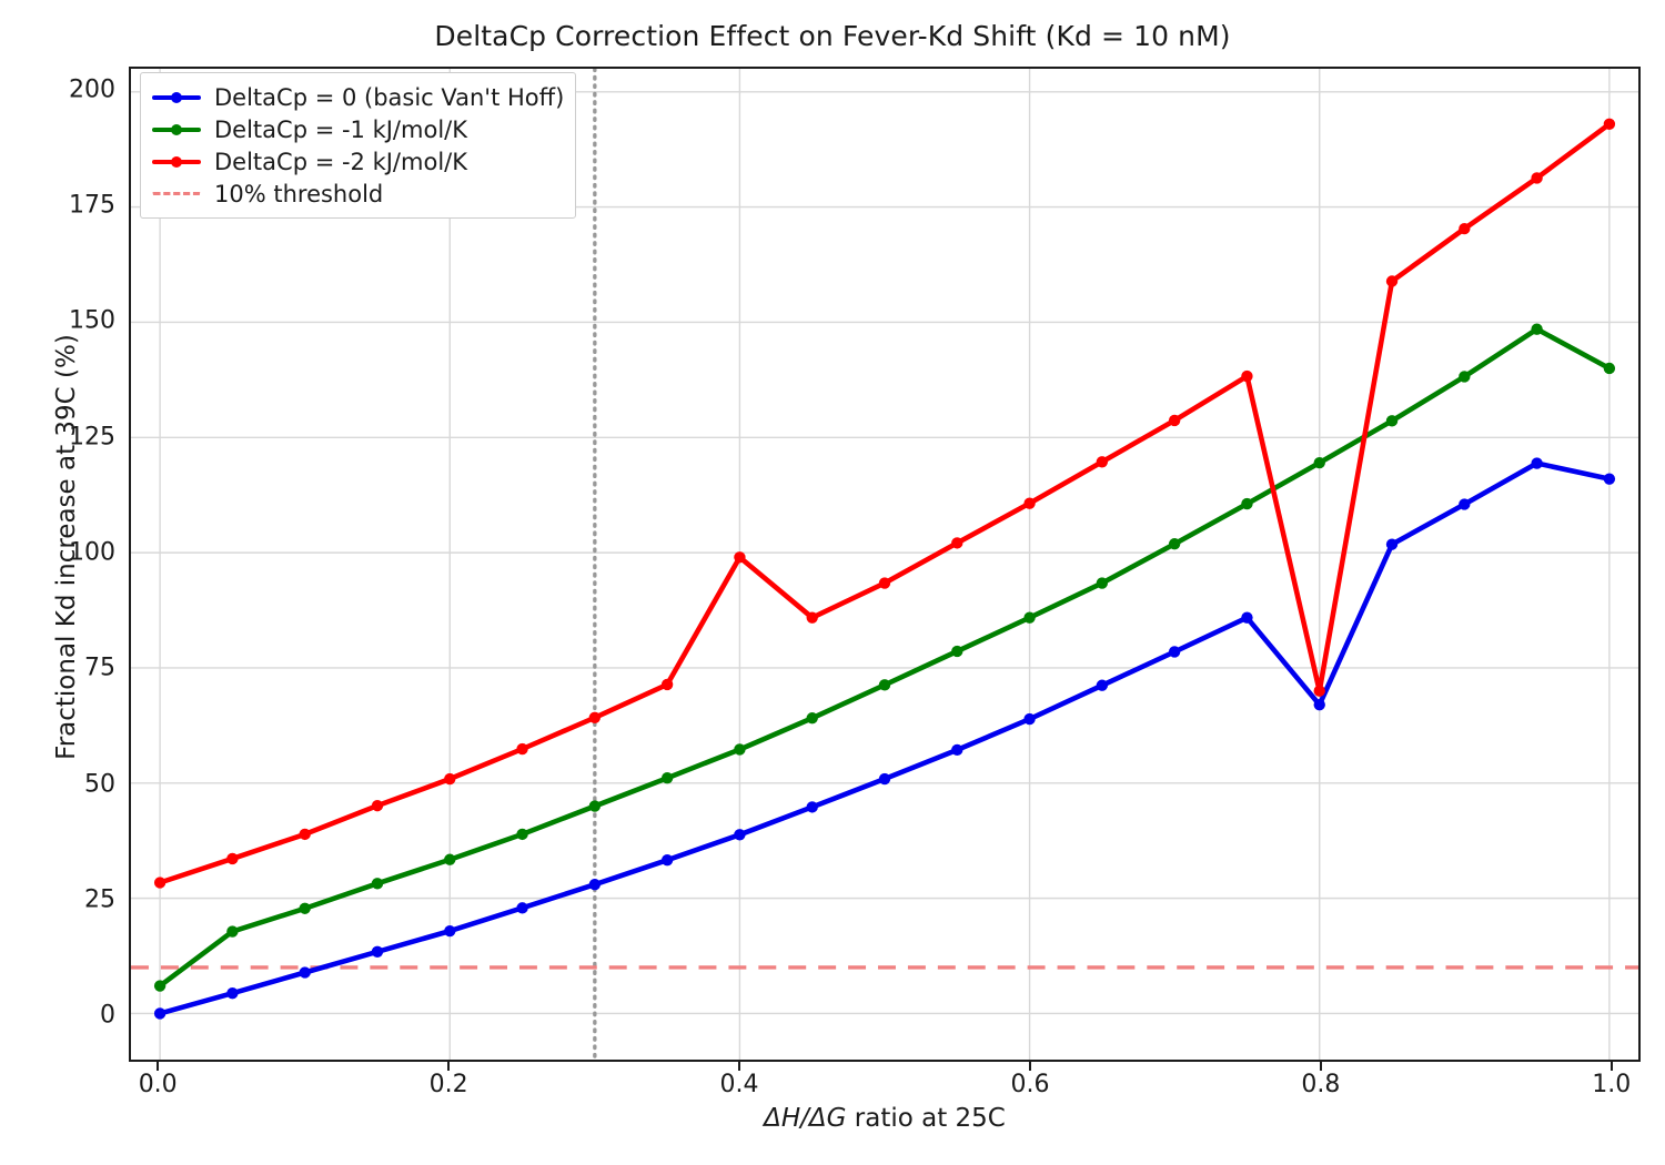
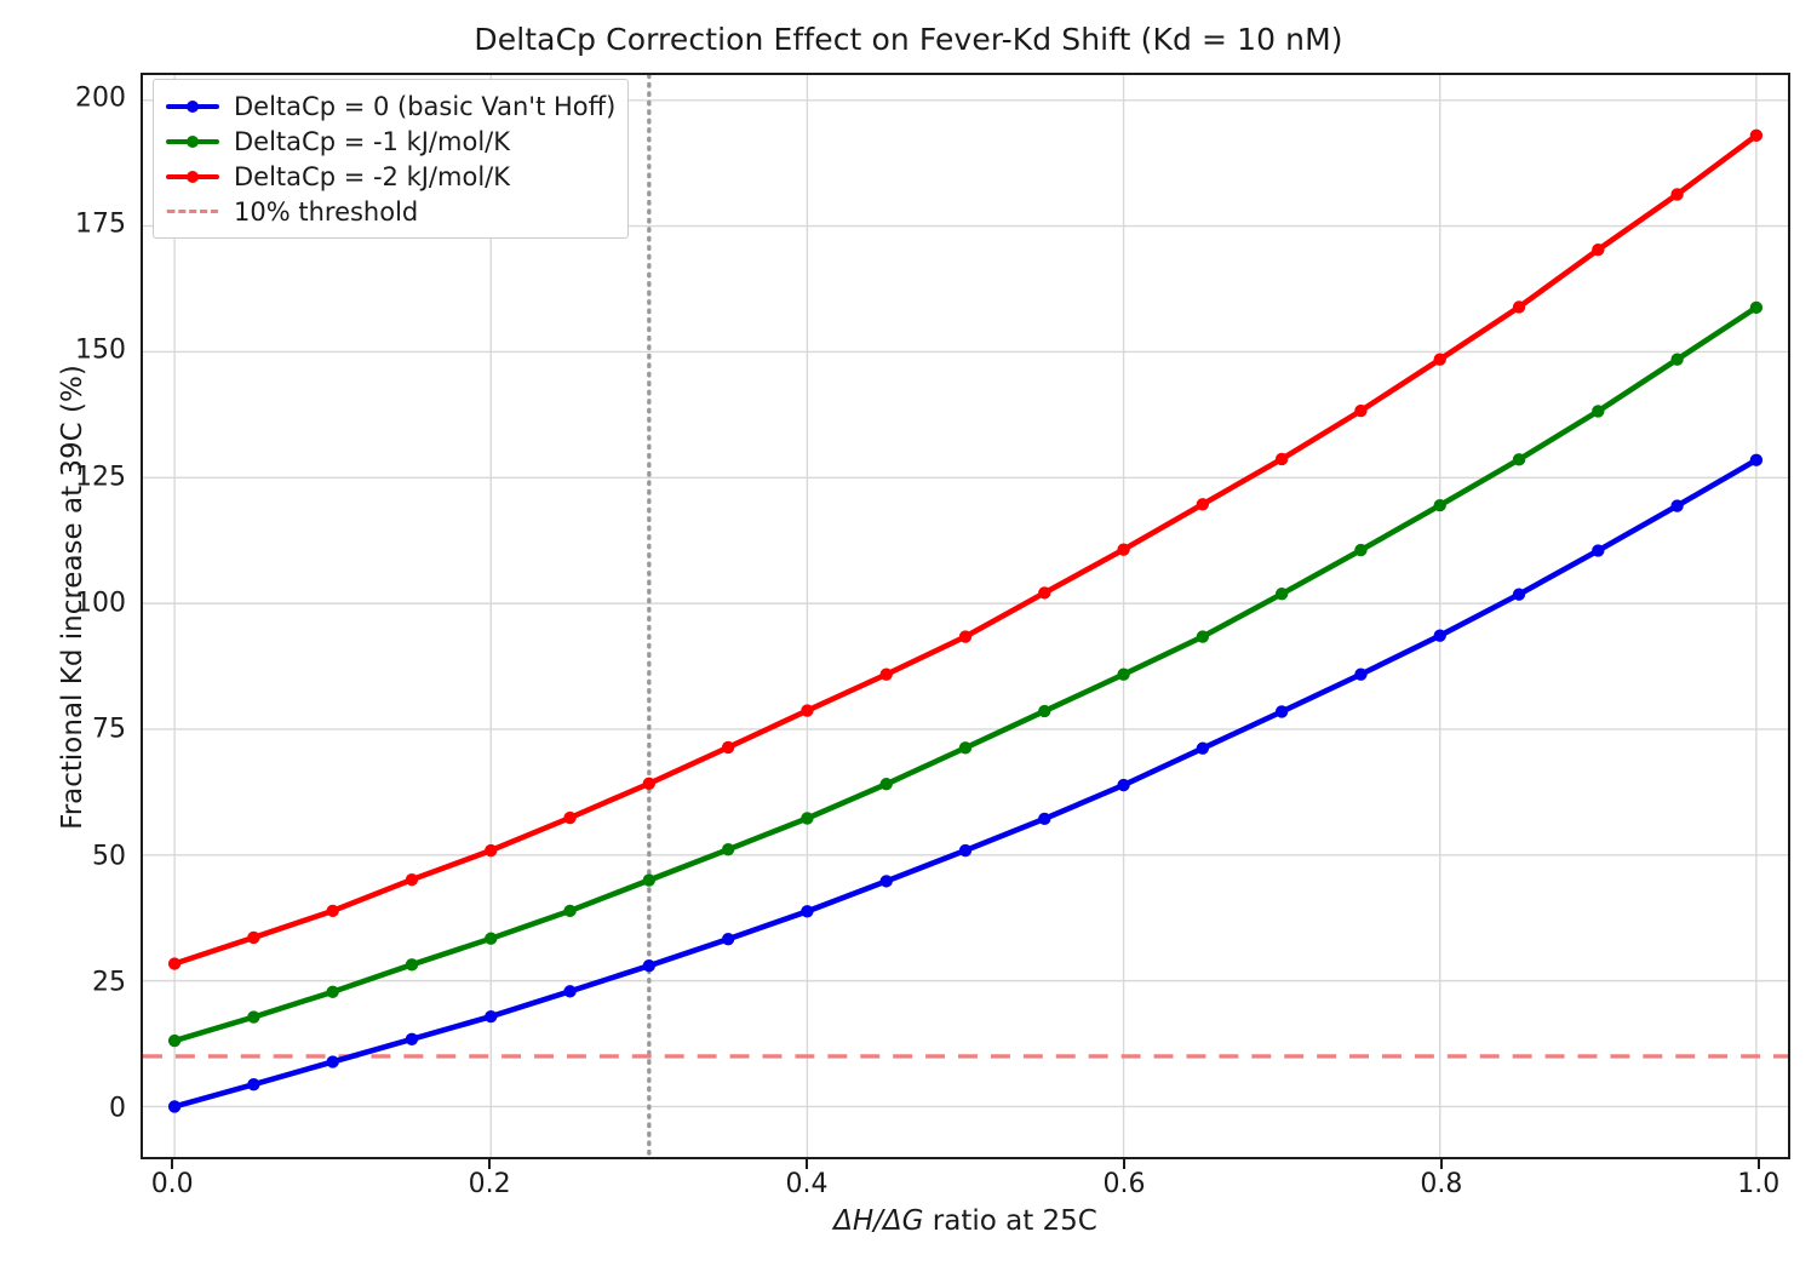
DeltaCp = -1 kJ/mol/K/0.0: 6 -> 13
DeltaCp = -2 kJ/mol/K/0.4: 99 -> 79
DeltaCp = 0 (basic Van't Hoff)/0.8: 67 -> 94
DeltaCp = -2 kJ/mol/K/0.8: 70 -> 148
DeltaCp = 0 (basic Van't Hoff)/1.0: 116 -> 128
DeltaCp = -1 kJ/mol/K/1.0: 140 -> 159
